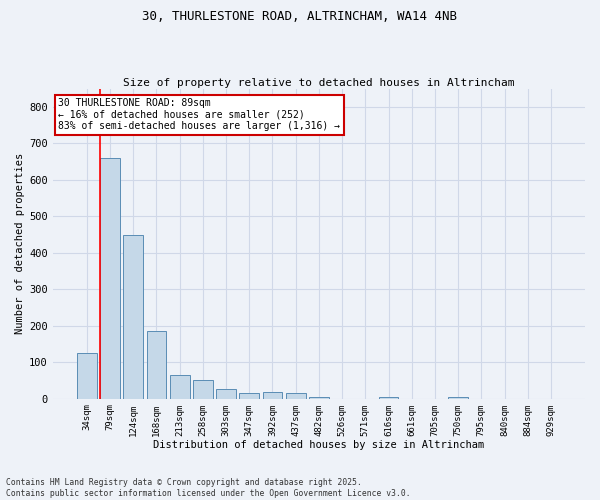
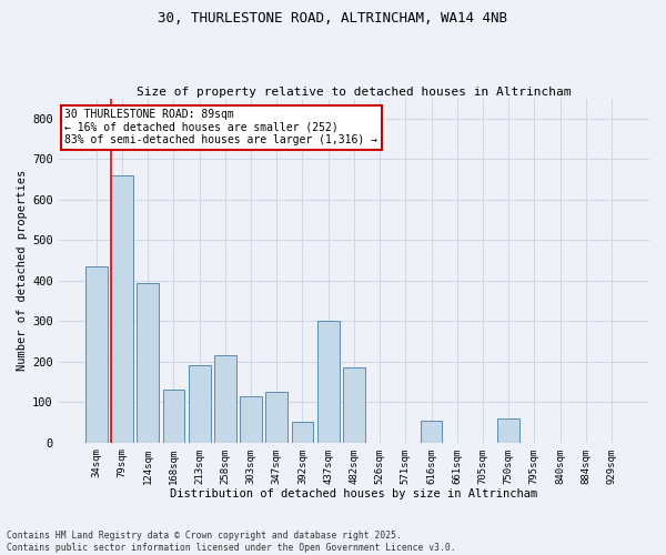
34sqm: 125 -> 435
124sqm: 450 -> 395
168sqm: 185 -> 130
213sqm: 65 -> 190
258sqm: 50 -> 215
303sqm: 28 -> 115
347sqm: 15 -> 125
392sqm: 18 -> 50
437sqm: 15 -> 300
482sqm: 6 -> 185
616sqm: 5 -> 55
750sqm: 6 -> 60
